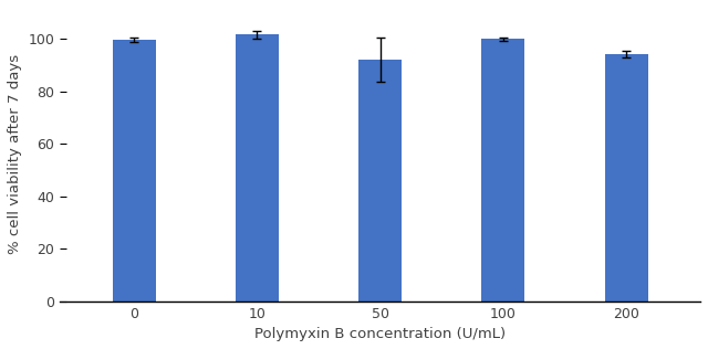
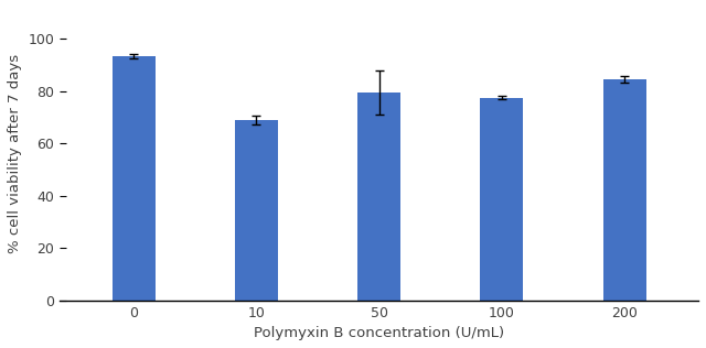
0: 99.8 -> 93.5
10: 101.8 -> 69.0
50: 92.3 -> 79.5
100: 100.1 -> 77.5
200: 94.2 -> 84.5
